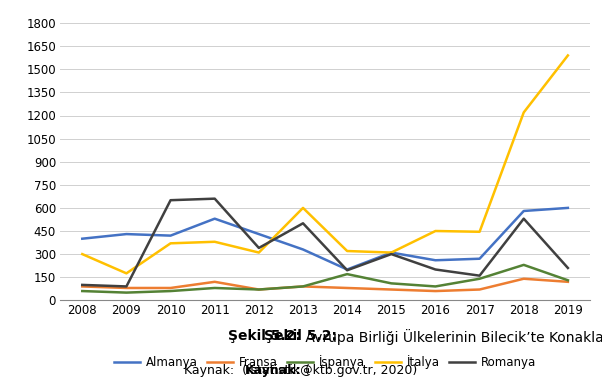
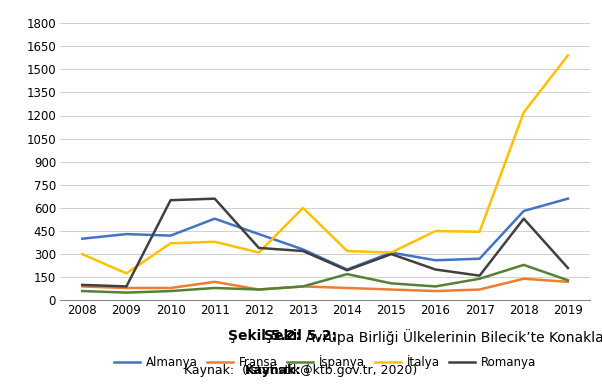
Romanya/2013: 500 -> 320
Almanya/2019: 600 -> 660
